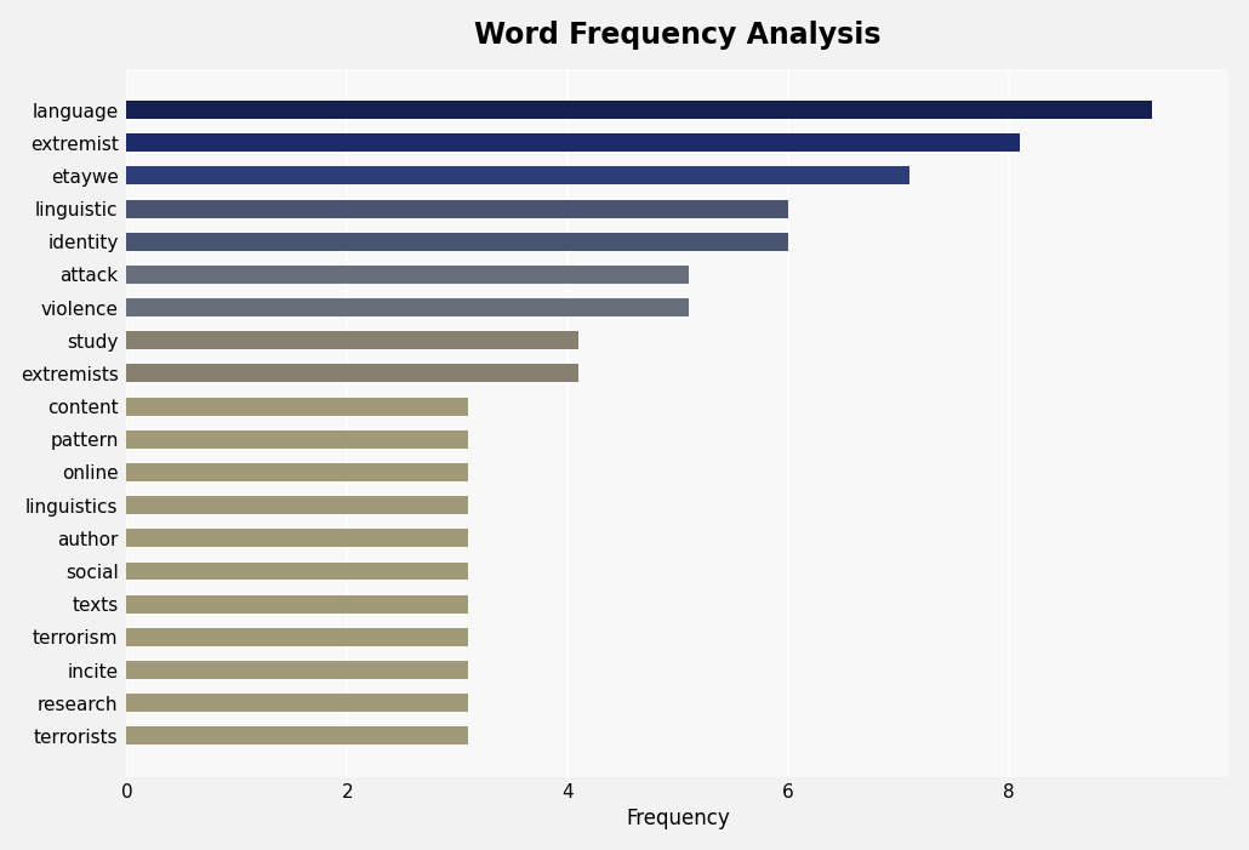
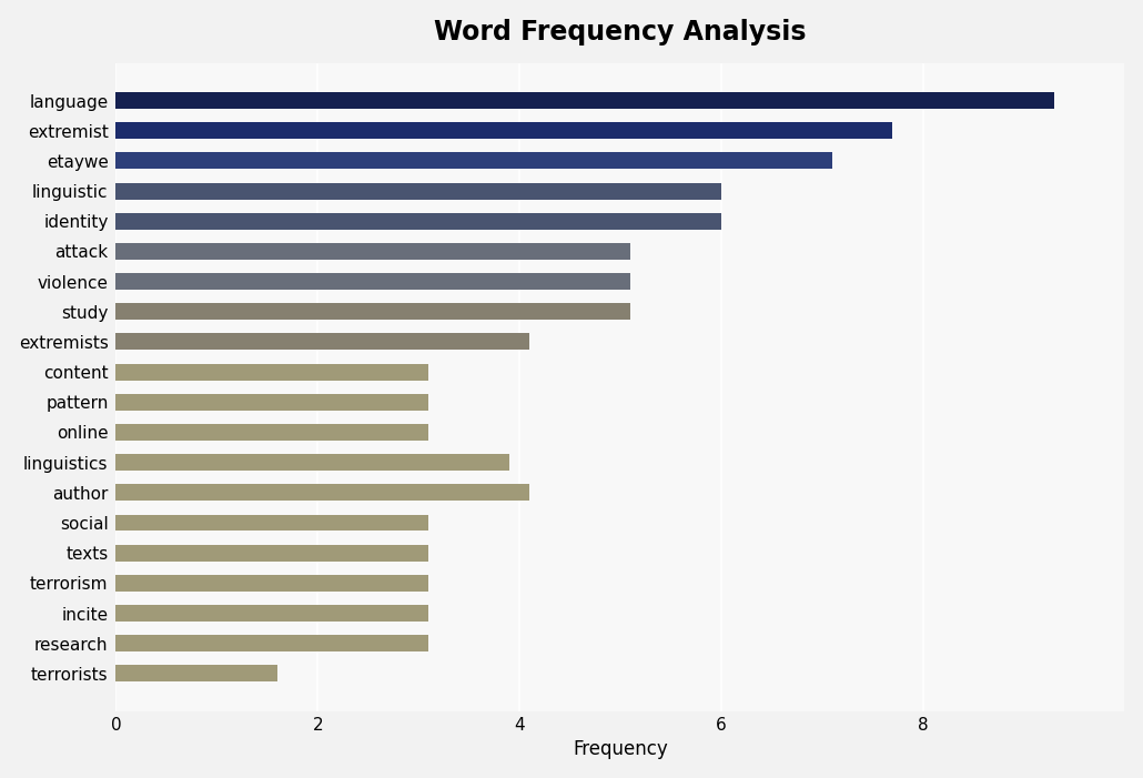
extremist: 8.1 -> 7.7
study: 4.1 -> 5.1
linguistics: 3.1 -> 3.9
author: 3.1 -> 4.1
terrorists: 3.1 -> 1.6
